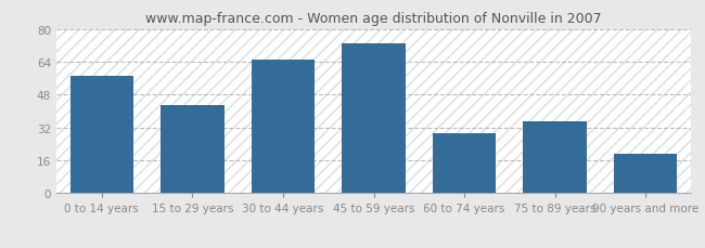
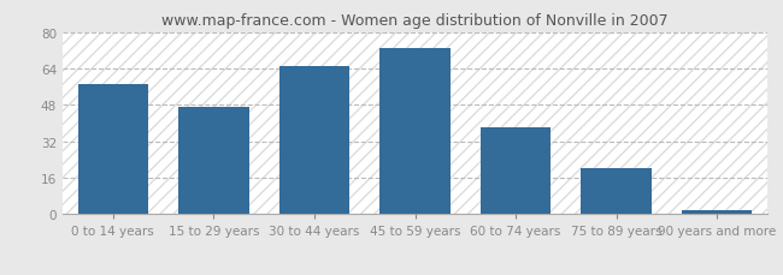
15 to 29 years: 43 -> 47
60 to 74 years: 29 -> 38
75 to 89 years: 35 -> 20
90 years and more: 19 -> 2
